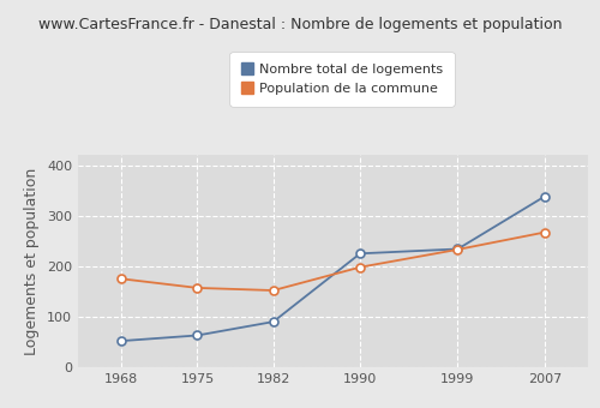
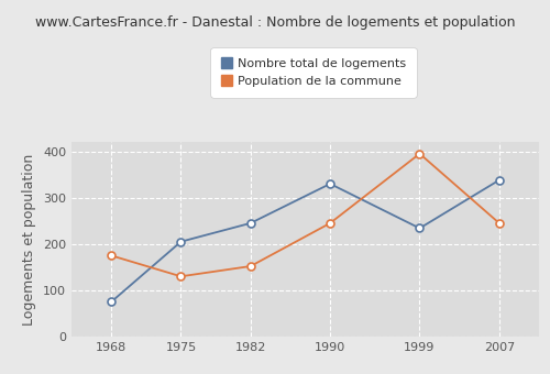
Nombre total de logements/1968: 52 -> 75
Nombre total de logements/1975: 63 -> 205
Population de la commune/1975: 157 -> 130
Nombre total de logements/1982: 90 -> 245
Nombre total de logements/1990: 225 -> 330
Population de la commune/1990: 198 -> 245
Population de la commune/1999: 233 -> 395
Population de la commune/2007: 267 -> 245
